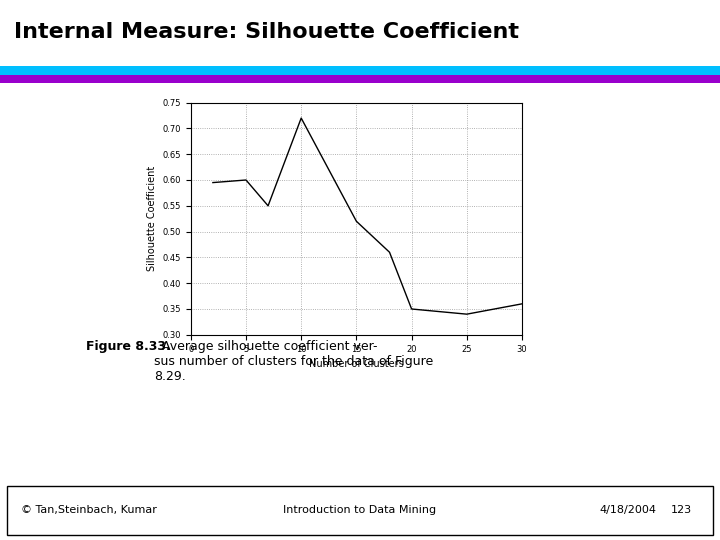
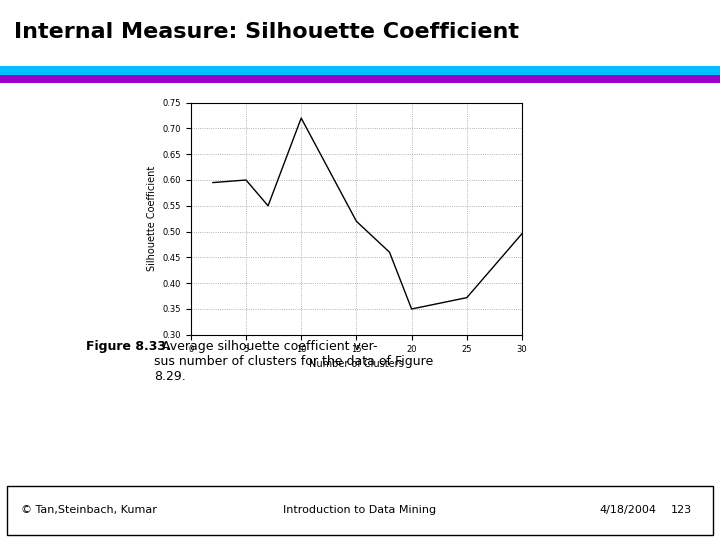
25: 0.340 -> 0.372
30: 0.360 -> 0.496
